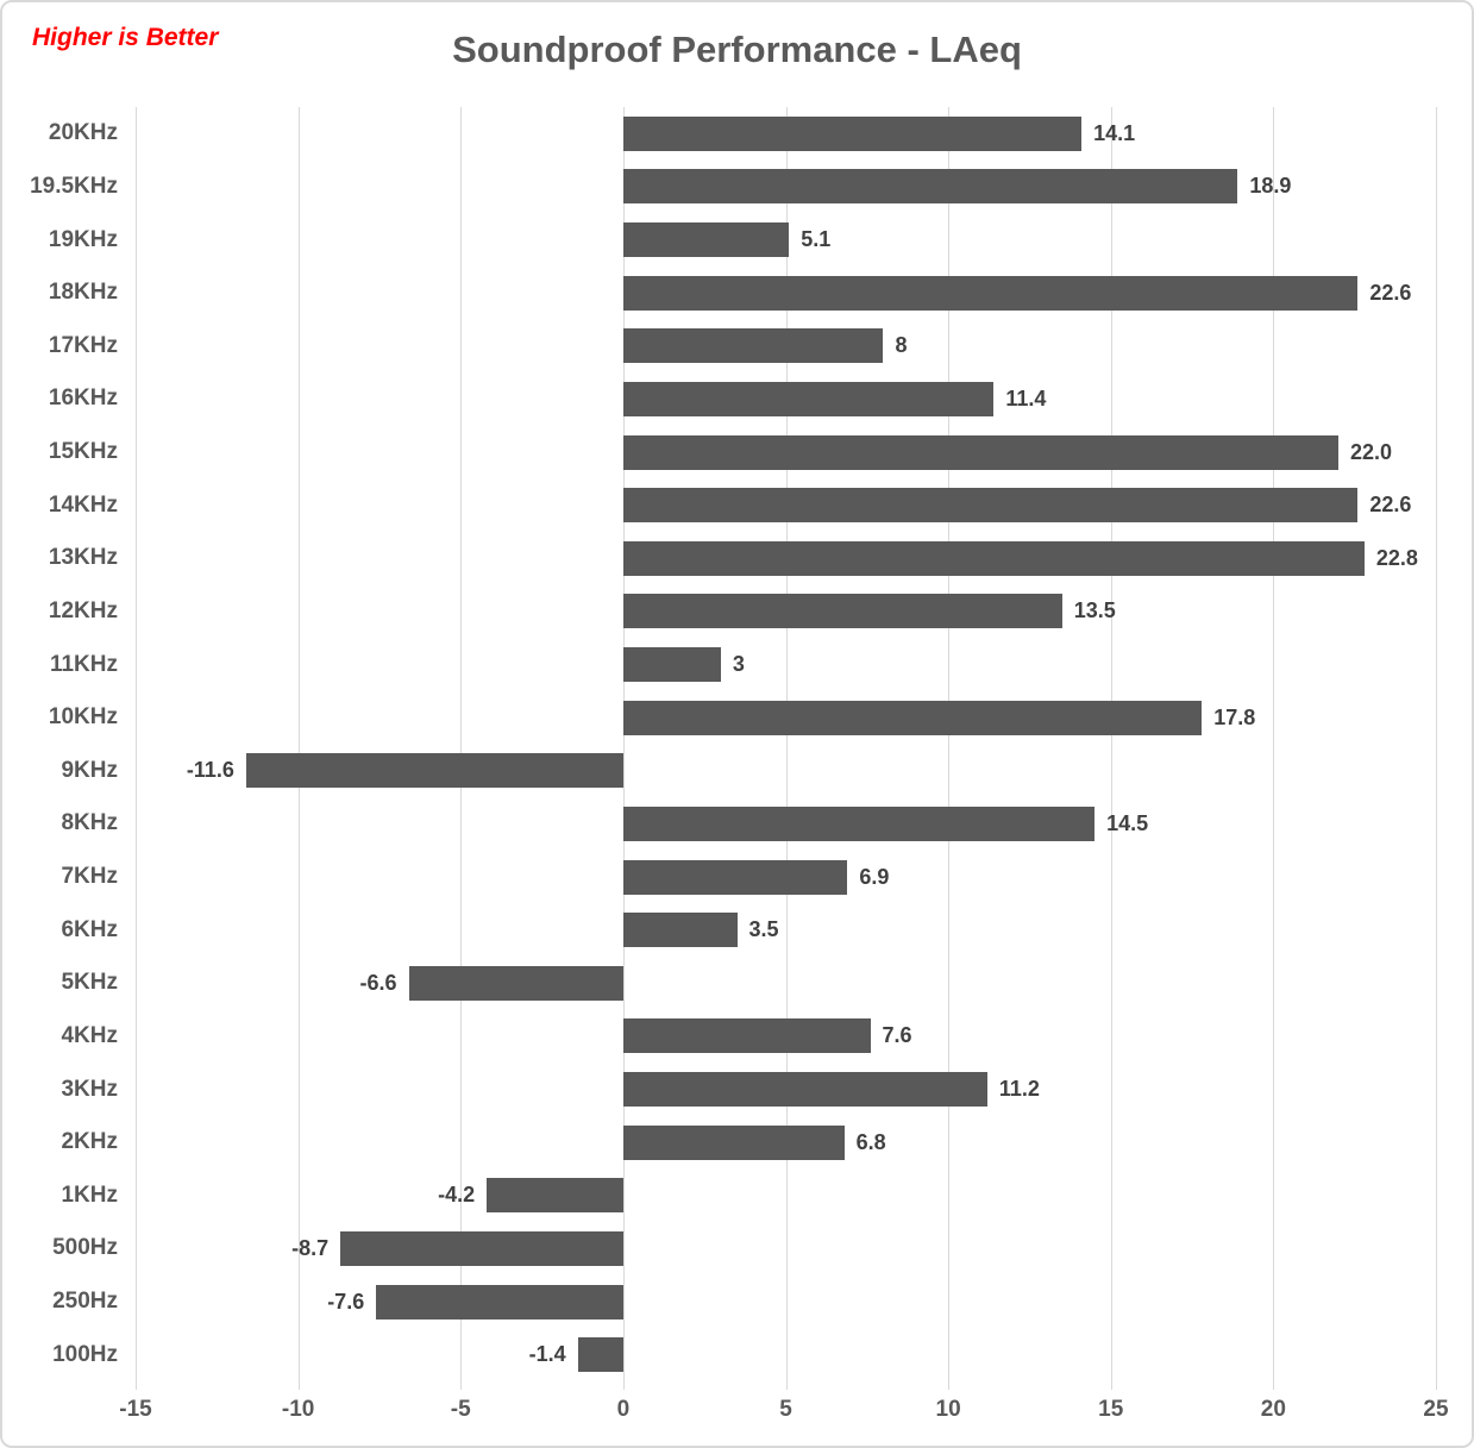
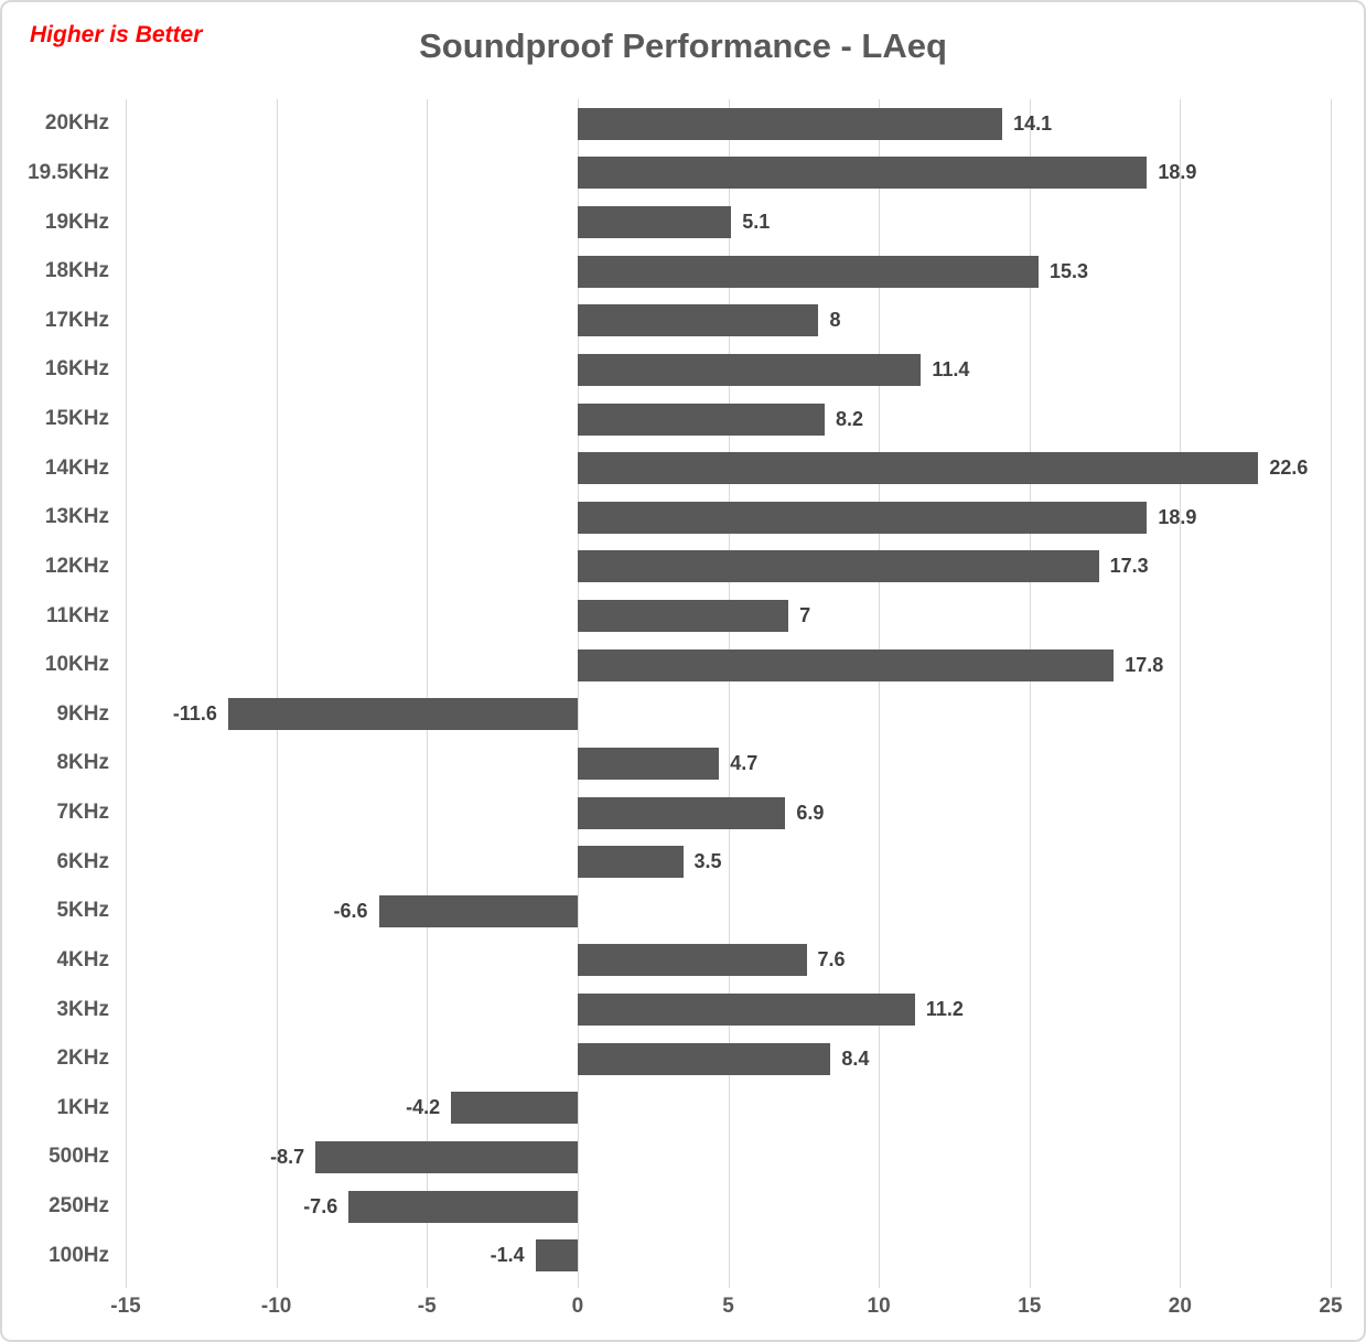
18KHz: 22.6 -> 15.3
15KHz: 22.0 -> 8.2
13KHz: 22.8 -> 18.9
12KHz: 13.5 -> 17.3
11KHz: 3 -> 7
8KHz: 14.5 -> 4.7
2KHz: 6.8 -> 8.4
